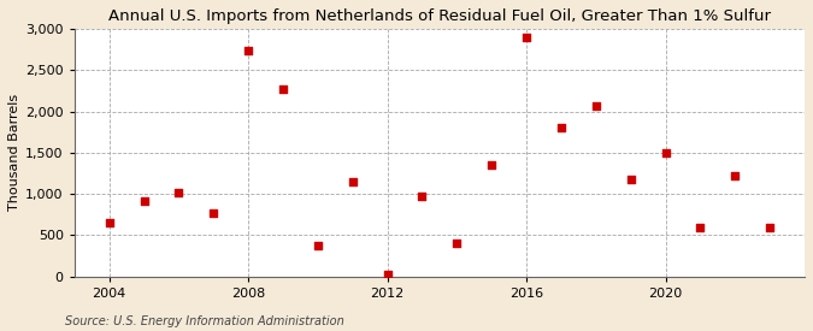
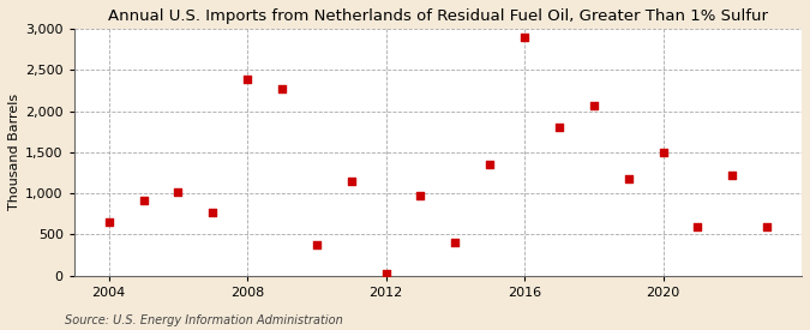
2008: 2,740 -> 2,390
